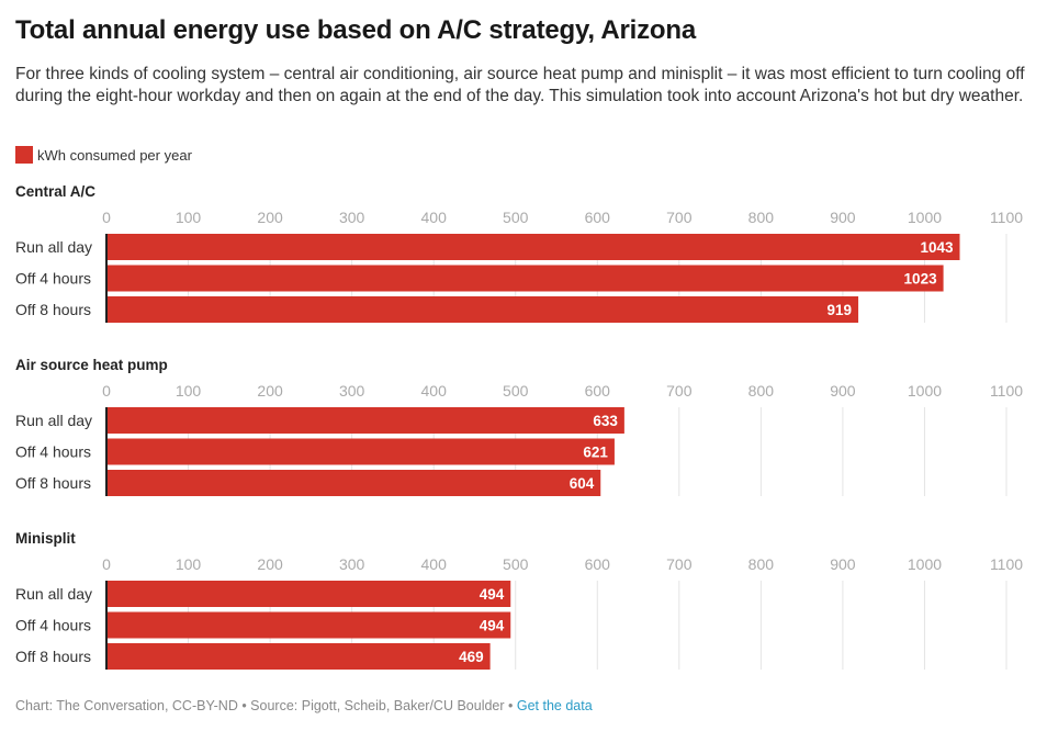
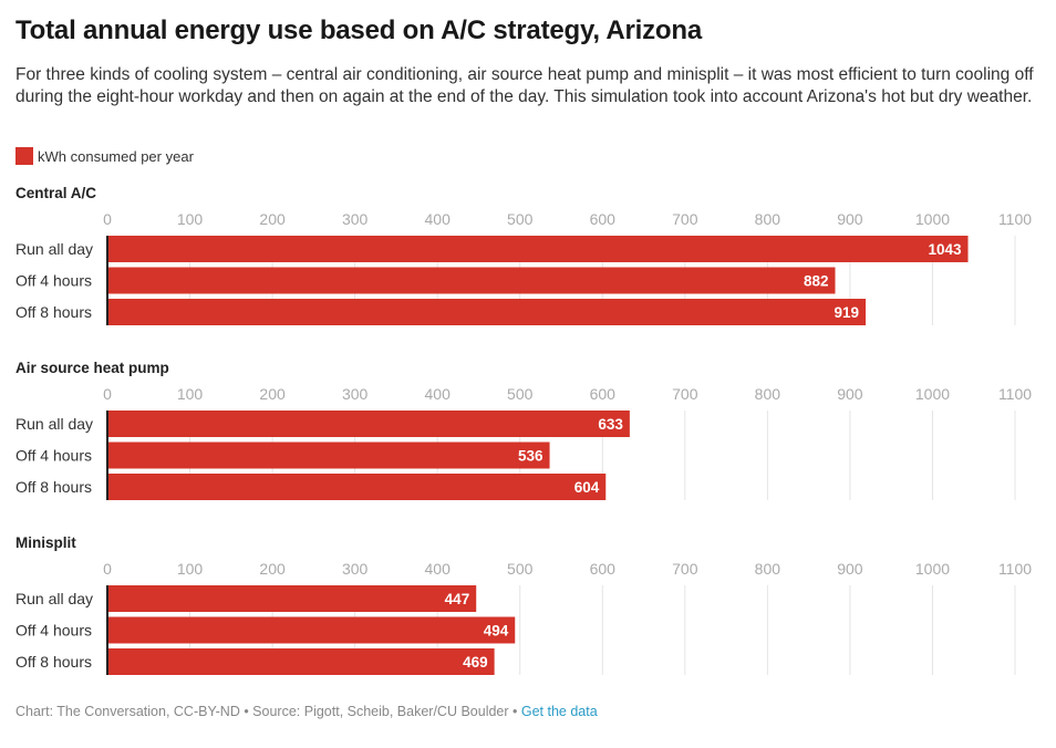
Central A/C/Off 4 hours: 1023 -> 882
Air source heat pump/Off 4 hours: 621 -> 536
Minisplit/Run all day: 494 -> 447
